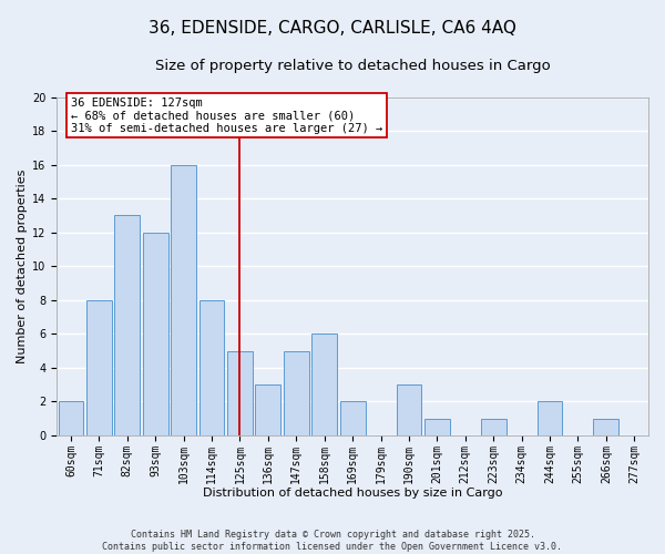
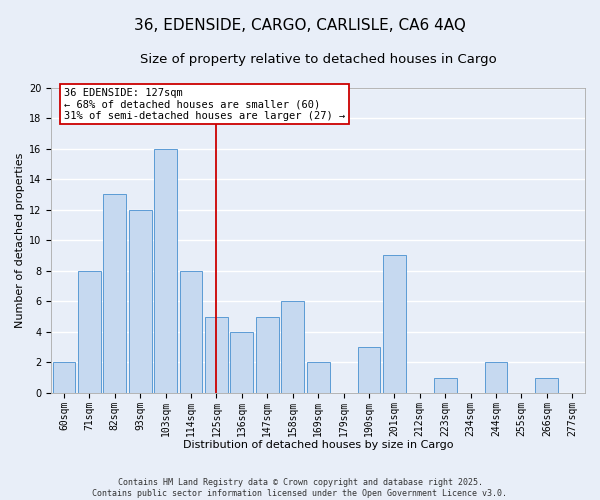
136sqm: 3 -> 4
201sqm: 1 -> 9
